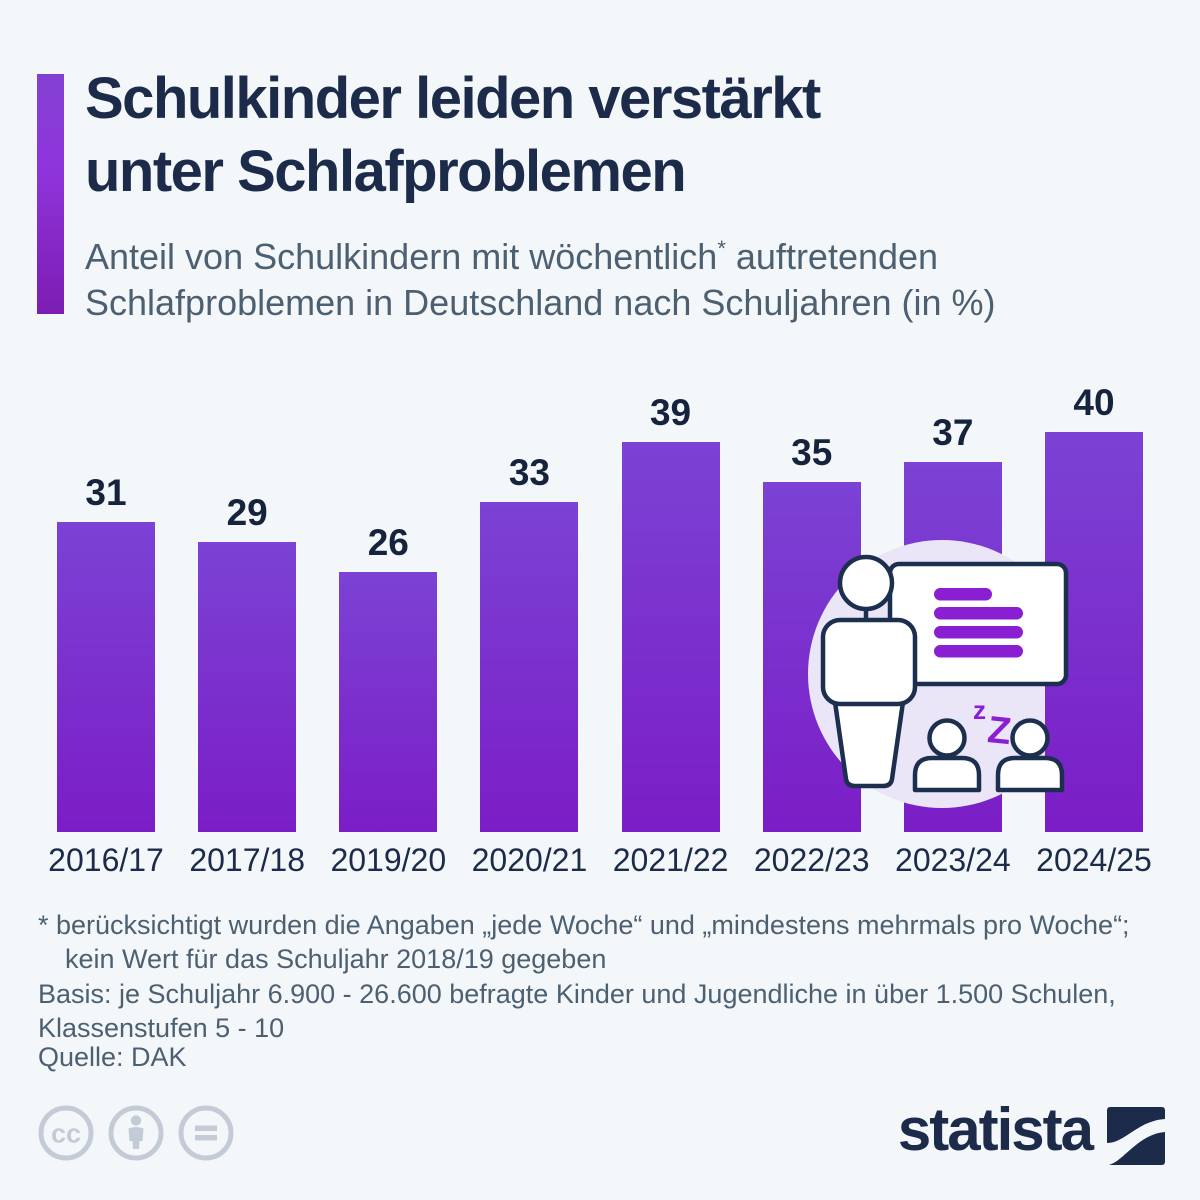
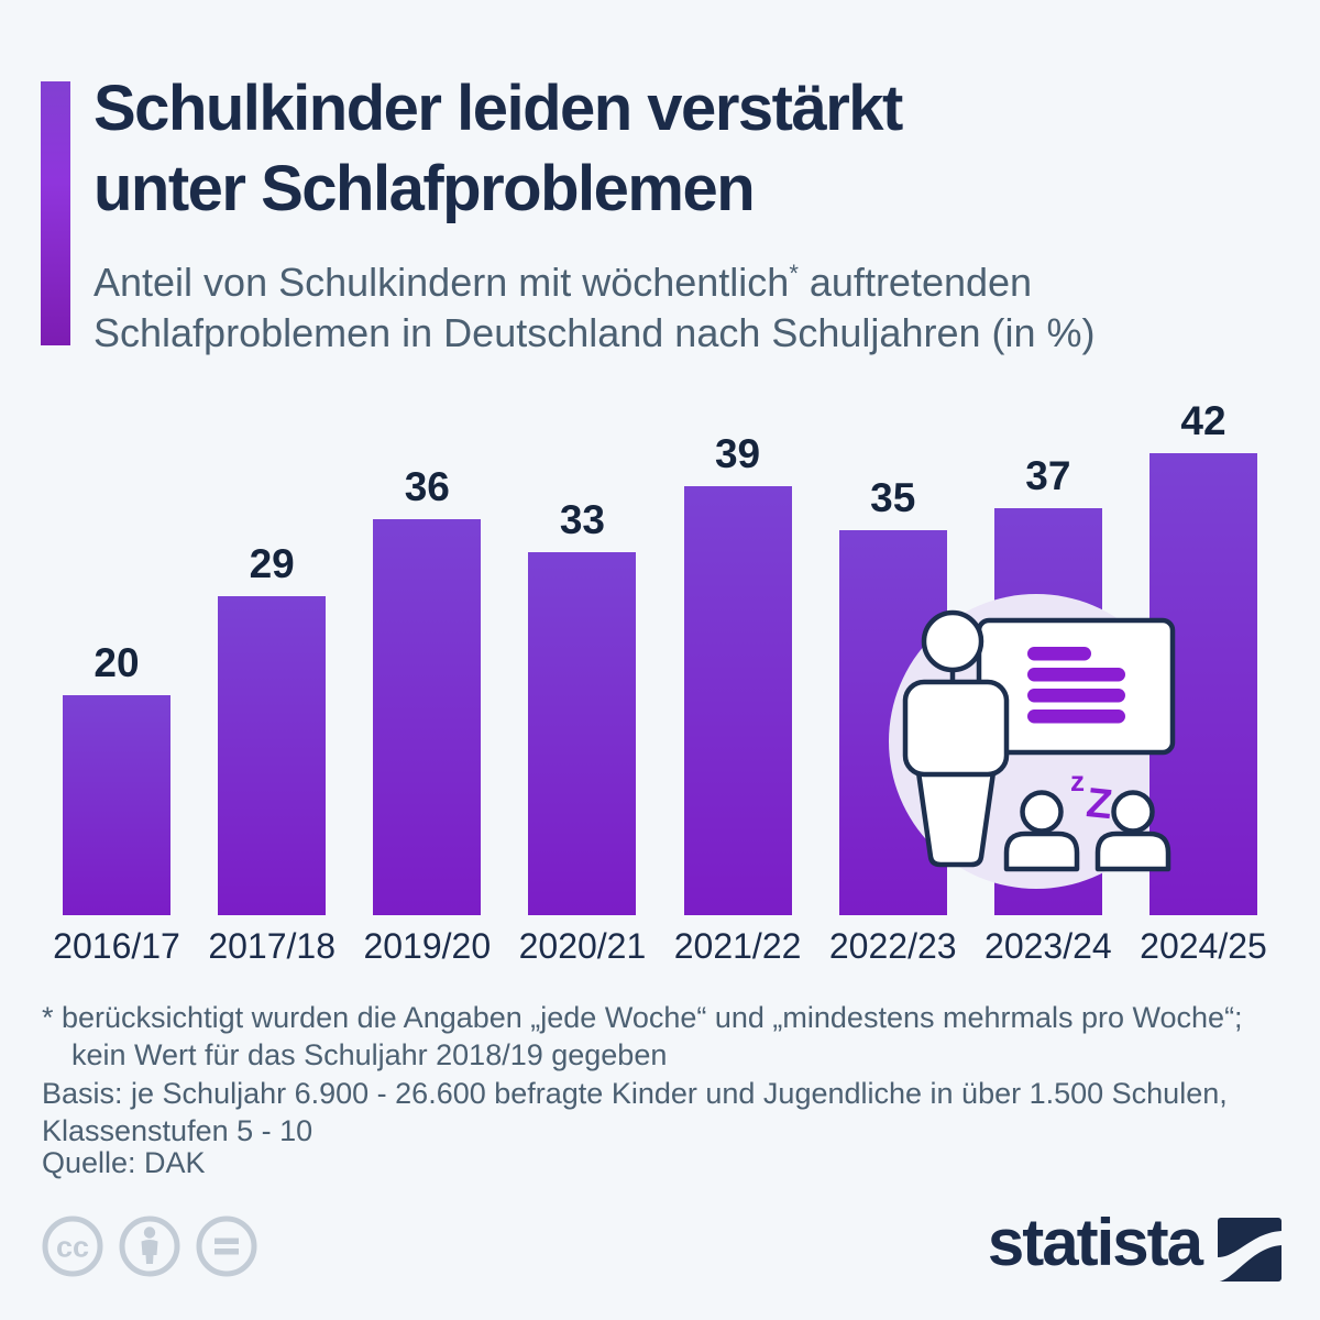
2016/17: 31 -> 20
2019/20: 26 -> 36
2024/25: 40 -> 42
